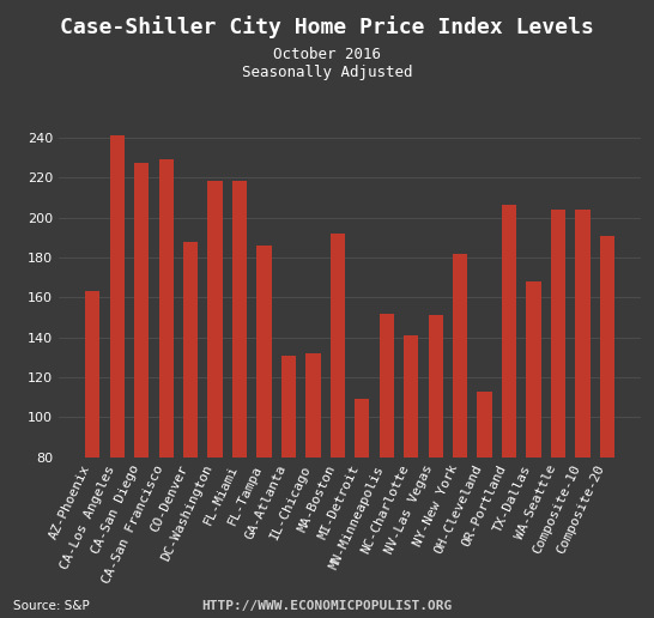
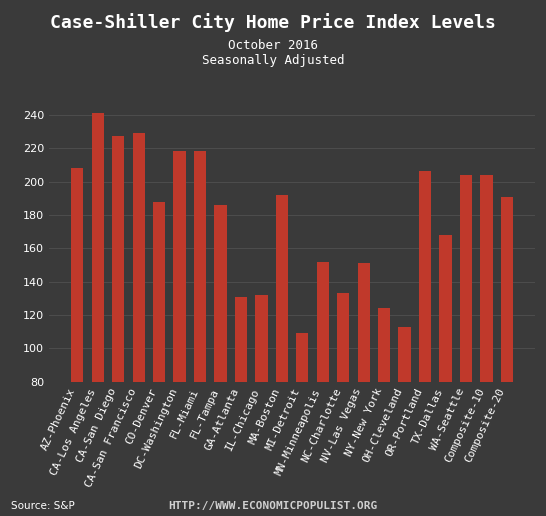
AZ-Phoenix: 163 -> 208
NC-Charlotte: 141 -> 133
NY-New York: 182 -> 124
